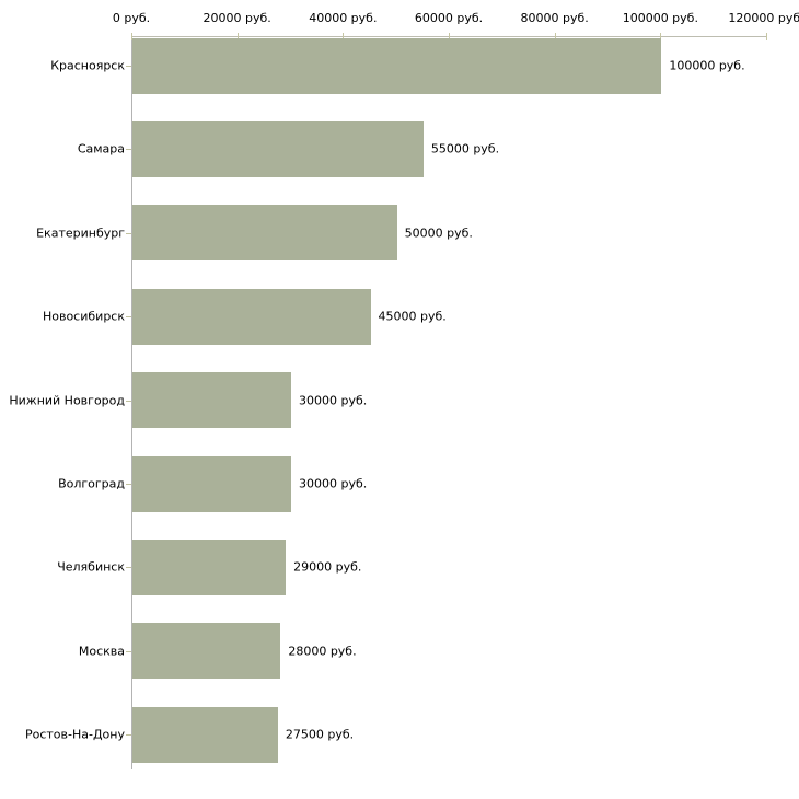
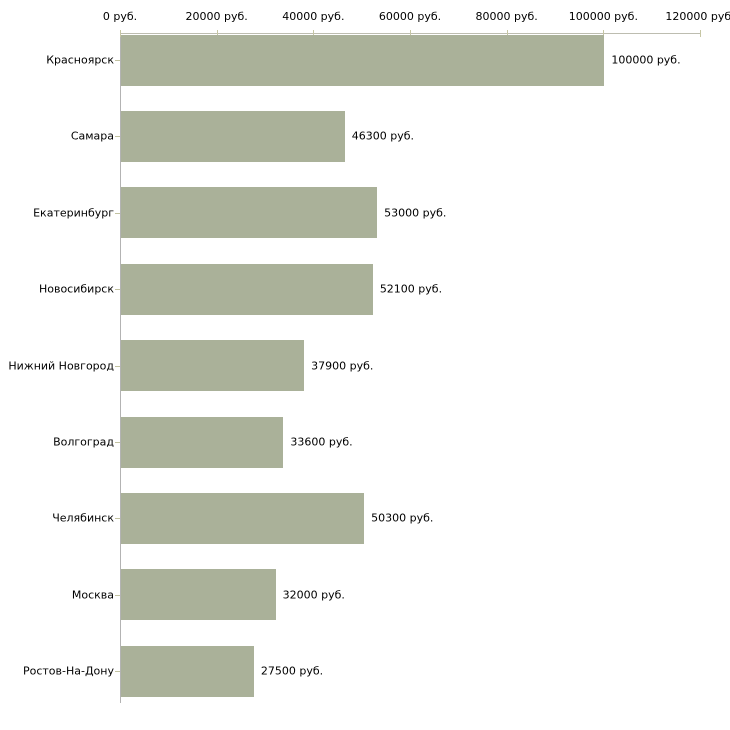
Самара: 55000 -> 46300
Екатеринбург: 50000 -> 53000
Новосибирск: 45000 -> 52100
Нижний Новгород: 30000 -> 37900
Волгоград: 30000 -> 33600
Челябинск: 29000 -> 50300
Москва: 28000 -> 32000
